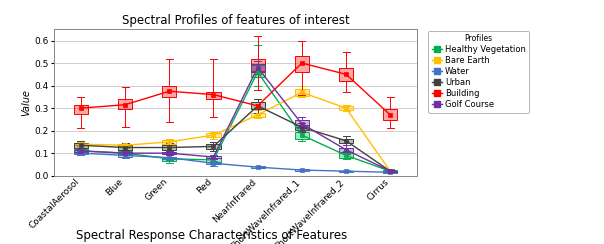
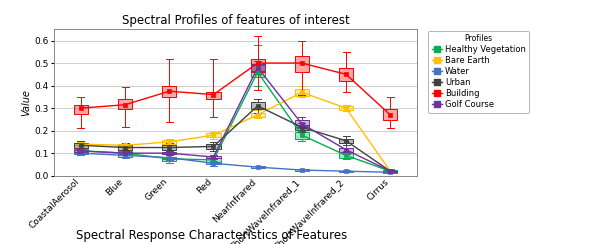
Building/NearInfrared: 0.310 -> 0.500
